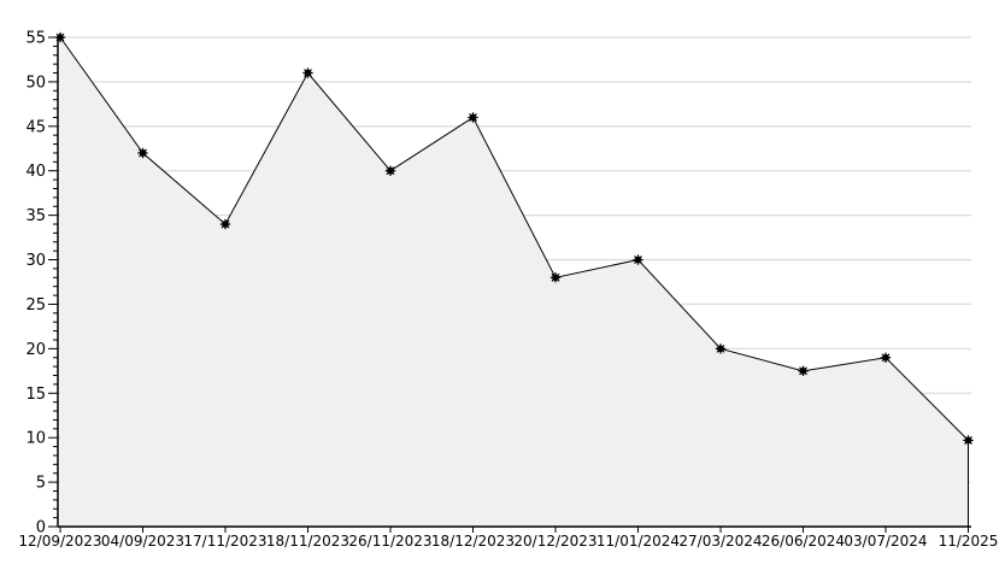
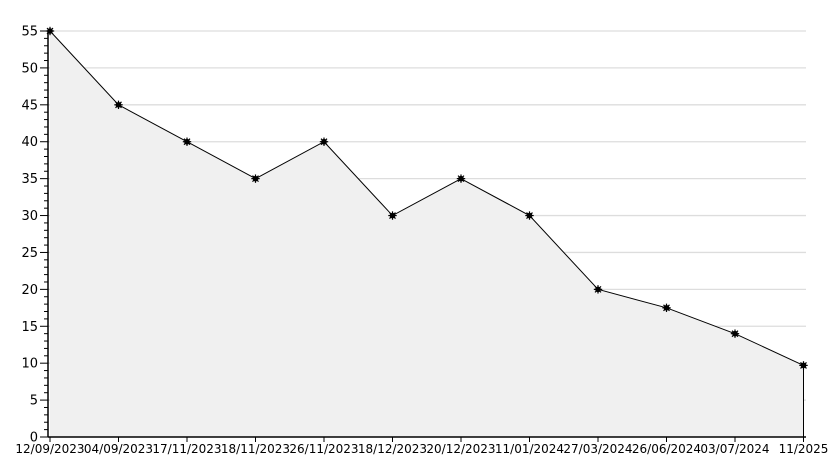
04/09/2023: 42 -> 45
17/11/2023: 34 -> 40
18/11/2023: 51 -> 35
18/12/2023: 46 -> 30
20/12/2023: 28 -> 35
03/07/2024: 19 -> 14
